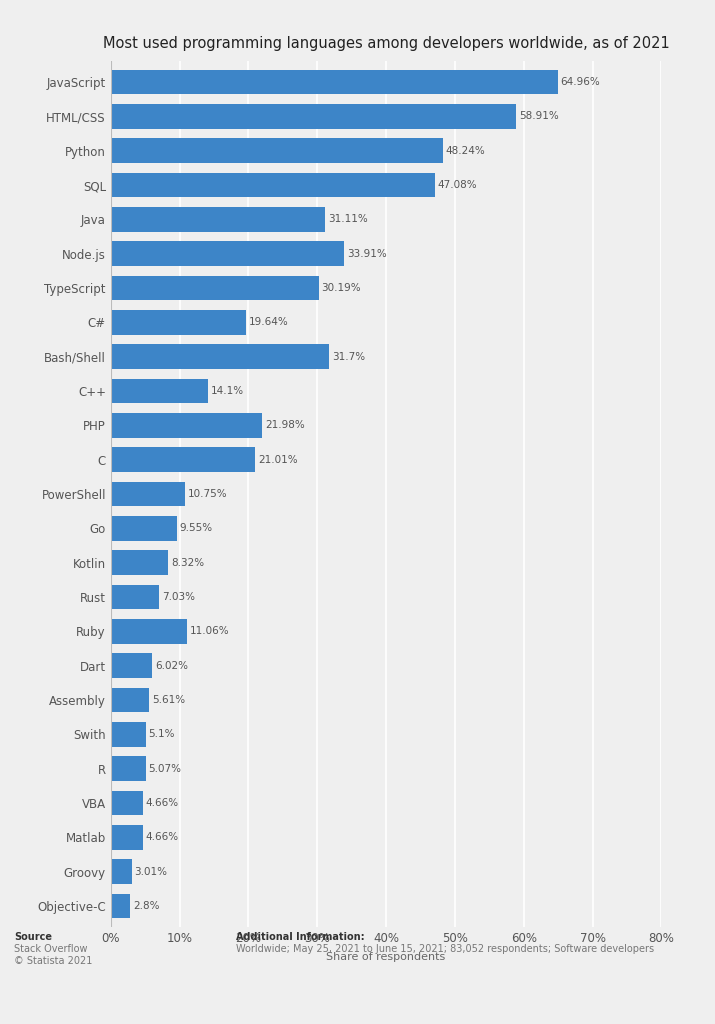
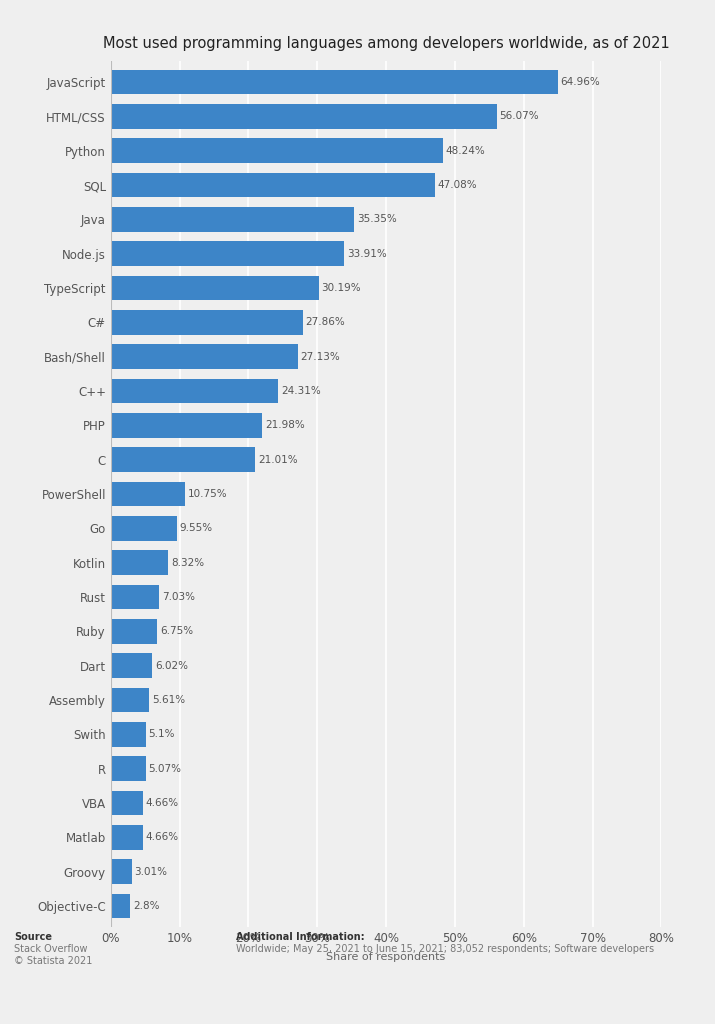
HTML/CSS: 58.91% -> 56.07%
Java: 31.11% -> 35.35%
C#: 19.64% -> 27.86%
Bash/Shell: 31.7% -> 27.13%
C++: 14.1% -> 24.31%
Ruby: 11.06% -> 6.75%
